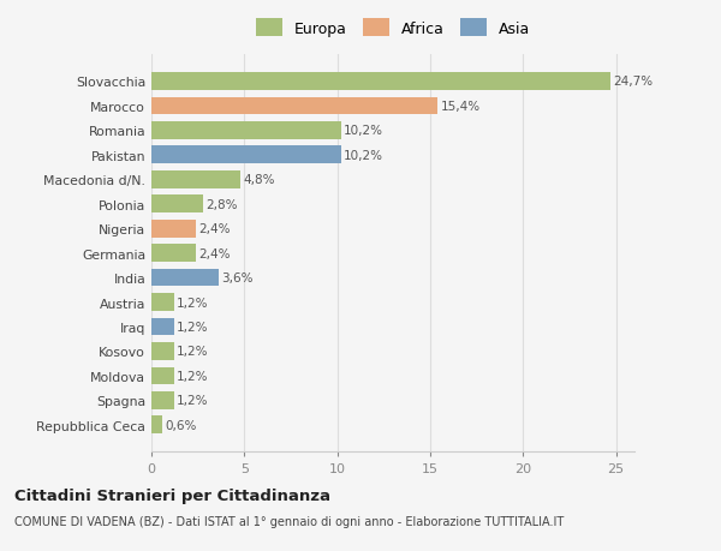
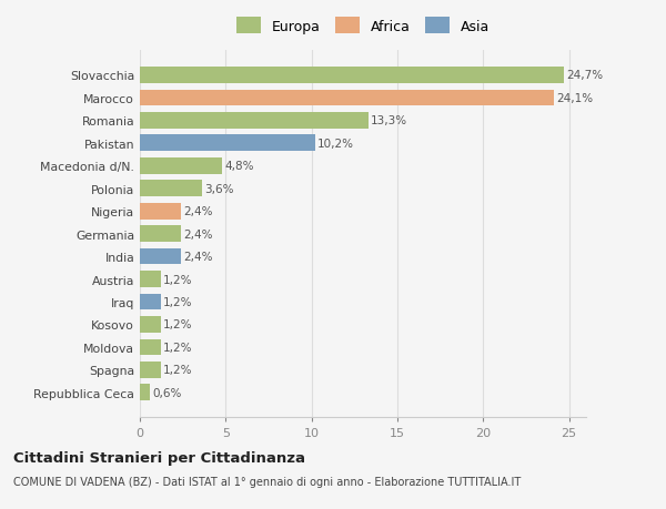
Marocco: 15,4% -> 24,1%
Romania: 10,2% -> 13,3%
Polonia: 2,8% -> 3,6%
India: 3,6% -> 2,4%
